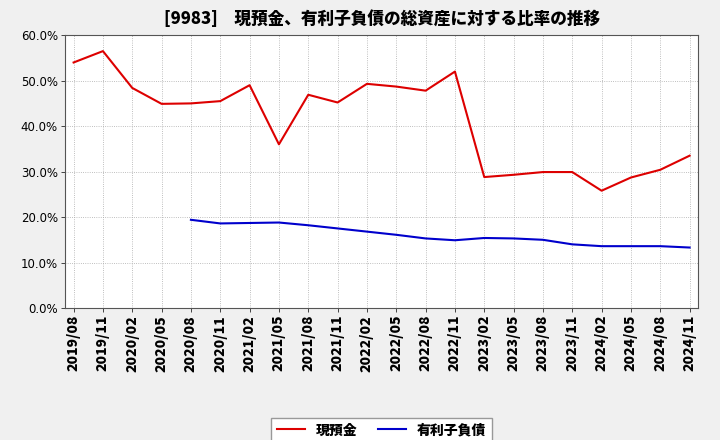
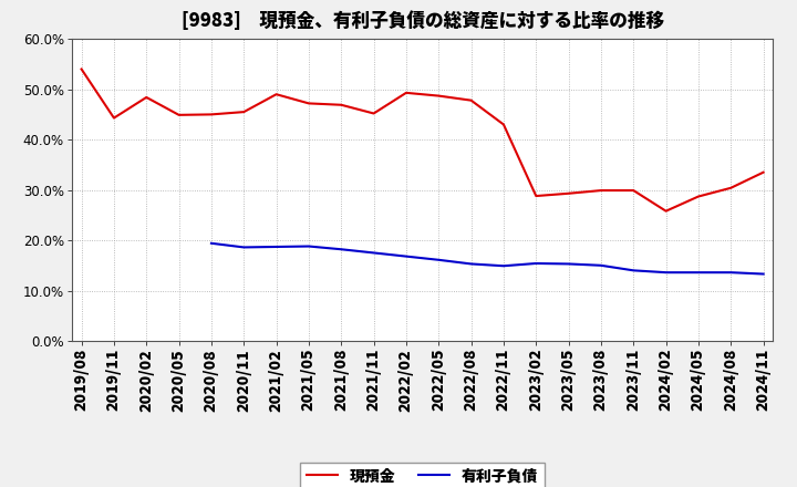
現預金/2019/11: 56.5% -> 44.3%
現預金/2021/05: 36.0% -> 47.2%
現預金/2022/11: 52.0% -> 43.0%
